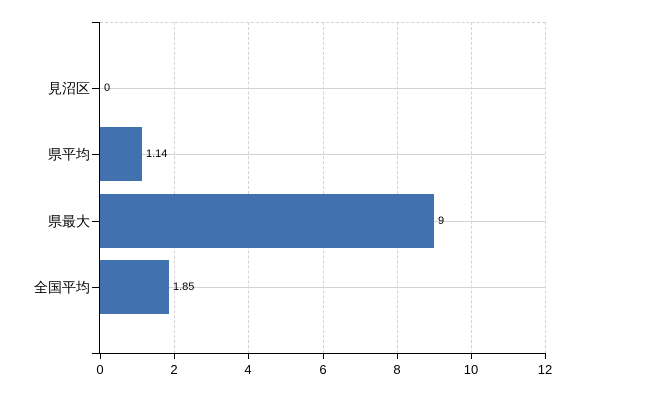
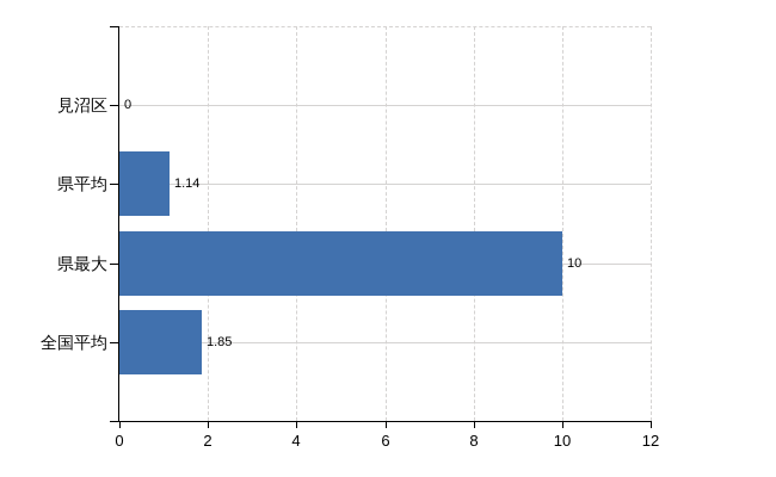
県最大: 9 -> 10
